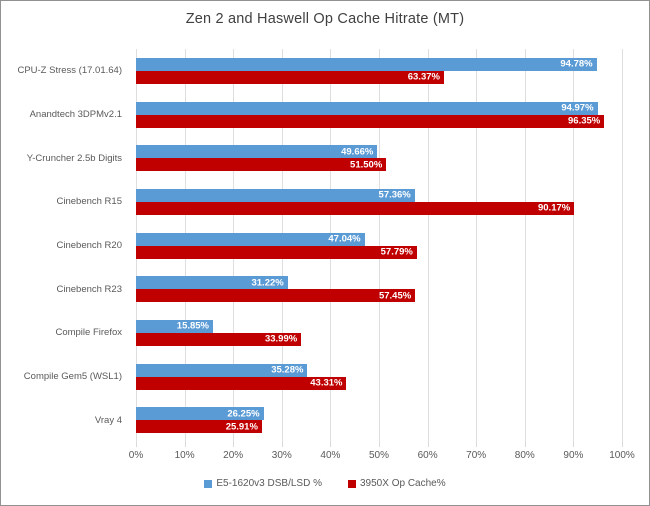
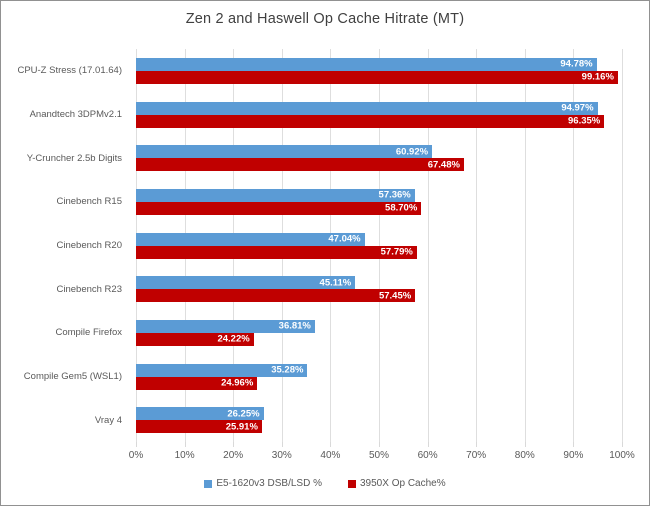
3950X Op Cache%/CPU-Z Stress (17.01.64): 63.37% -> 99.16%
E5-1620v3 DSB/LSD %/Y-Cruncher 2.5b Digits: 49.66% -> 60.92%
3950X Op Cache%/Y-Cruncher 2.5b Digits: 51.50% -> 67.48%
3950X Op Cache%/Cinebench R15: 90.17% -> 58.70%
E5-1620v3 DSB/LSD %/Cinebench R23: 31.22% -> 45.11%
E5-1620v3 DSB/LSD %/Compile Firefox: 15.85% -> 36.81%
3950X Op Cache%/Compile Firefox: 33.99% -> 24.22%
3950X Op Cache%/Compile Gem5 (WSL1): 43.31% -> 24.96%
